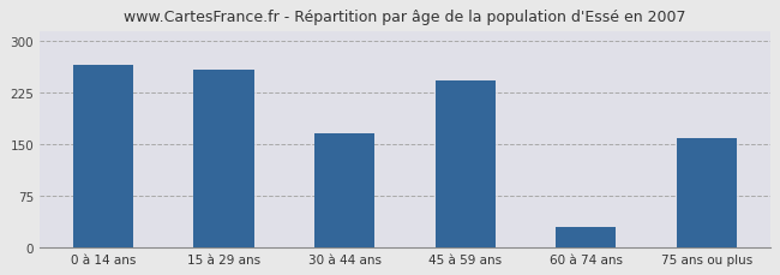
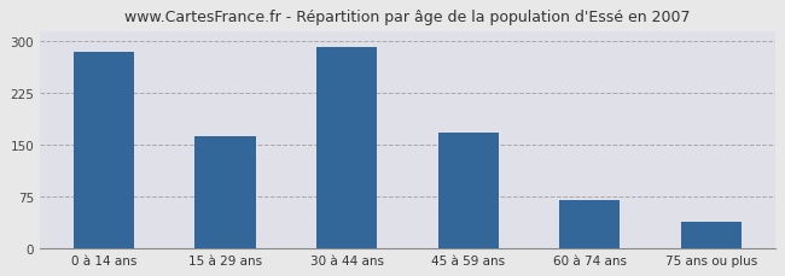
0 à 14 ans: 266 -> 285
15 à 29 ans: 258 -> 163
30 à 44 ans: 166 -> 291
45 à 59 ans: 242 -> 168
60 à 74 ans: 30 -> 70
75 ans ou plus: 158 -> 38
